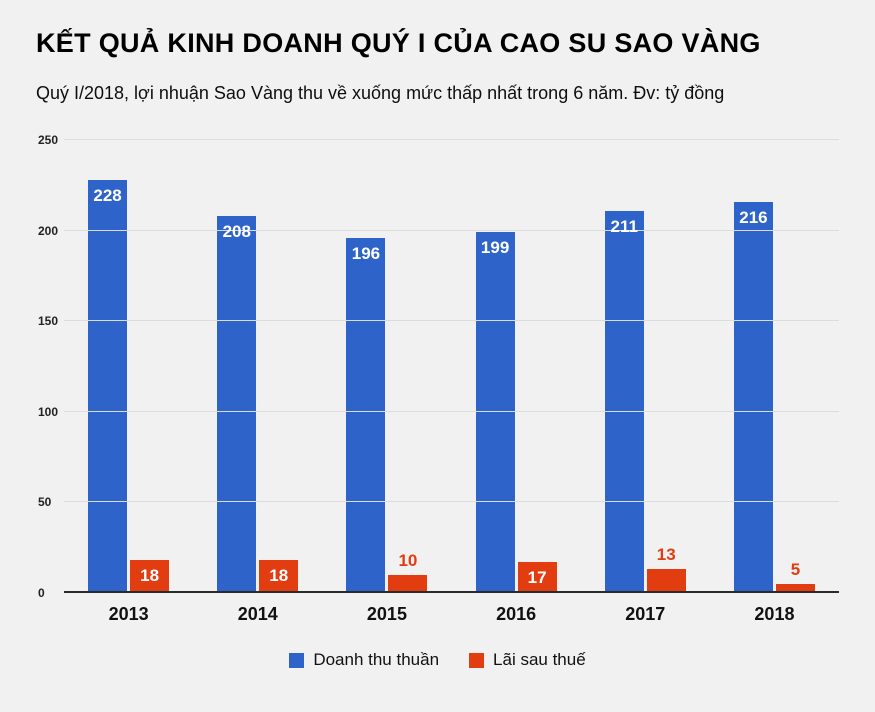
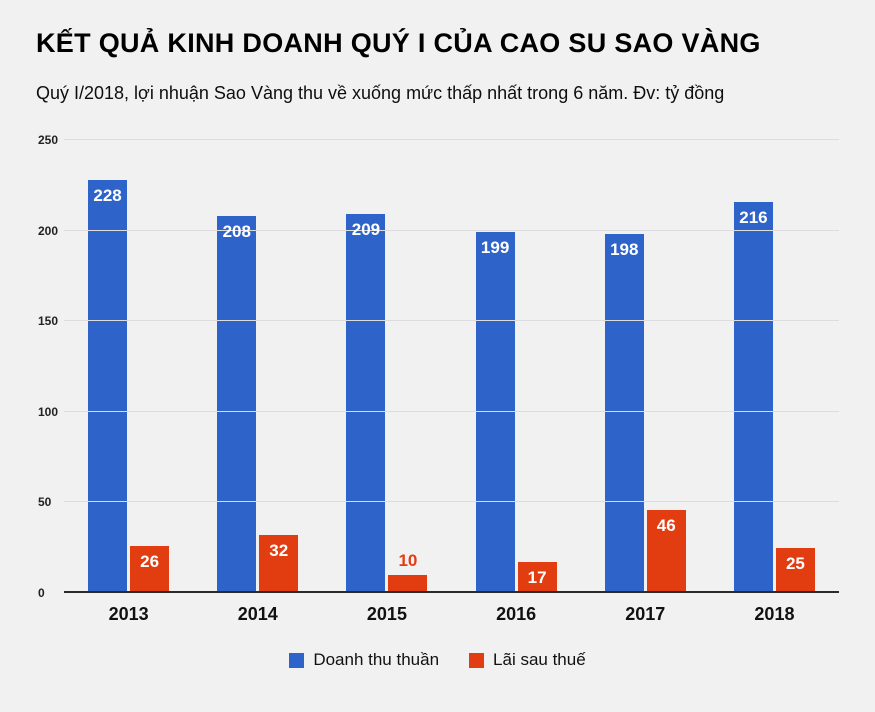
Lãi sau thuế/2013: 18 -> 26
Lãi sau thuế/2014: 18 -> 32
Doanh thu thuần/2015: 196 -> 209
Doanh thu thuần/2017: 211 -> 198
Lãi sau thuế/2017: 13 -> 46
Lãi sau thuế/2018: 5 -> 25
